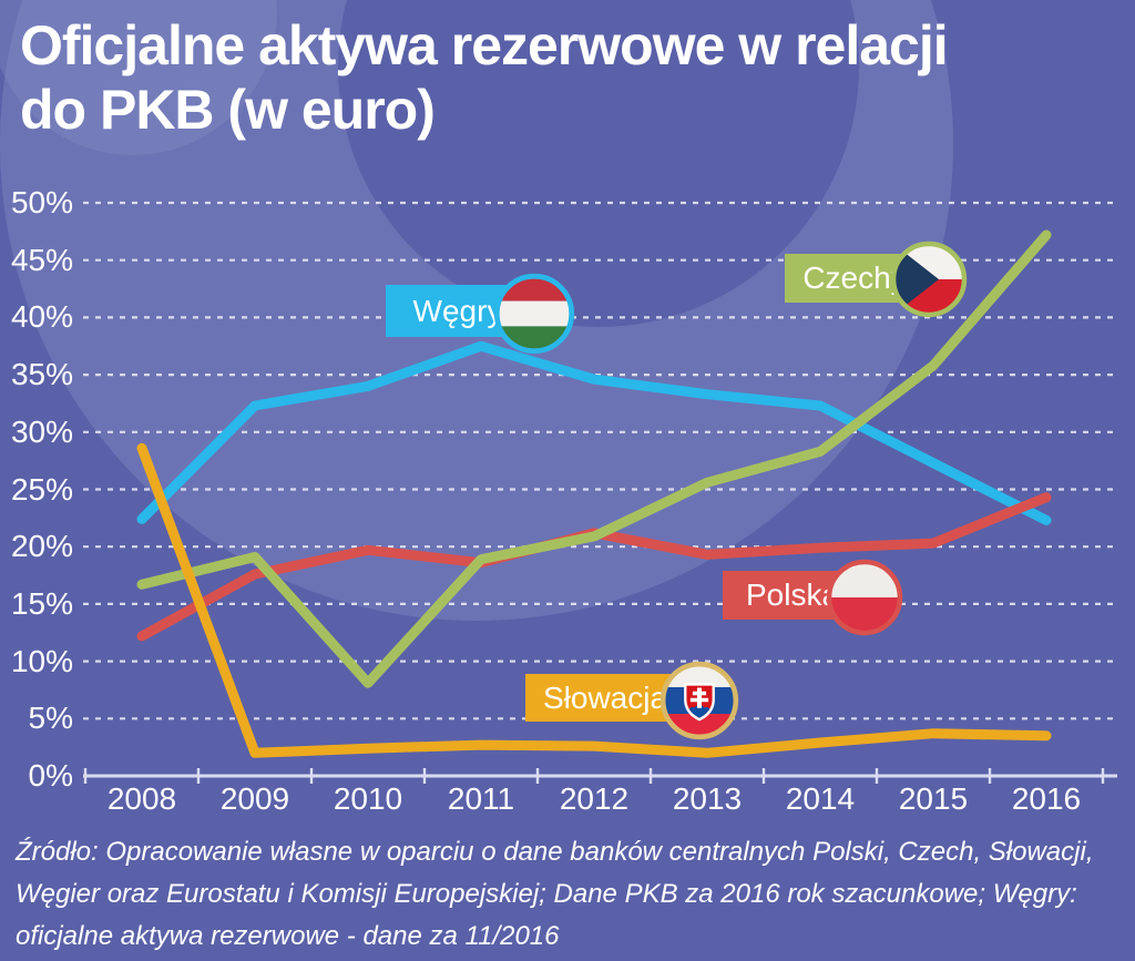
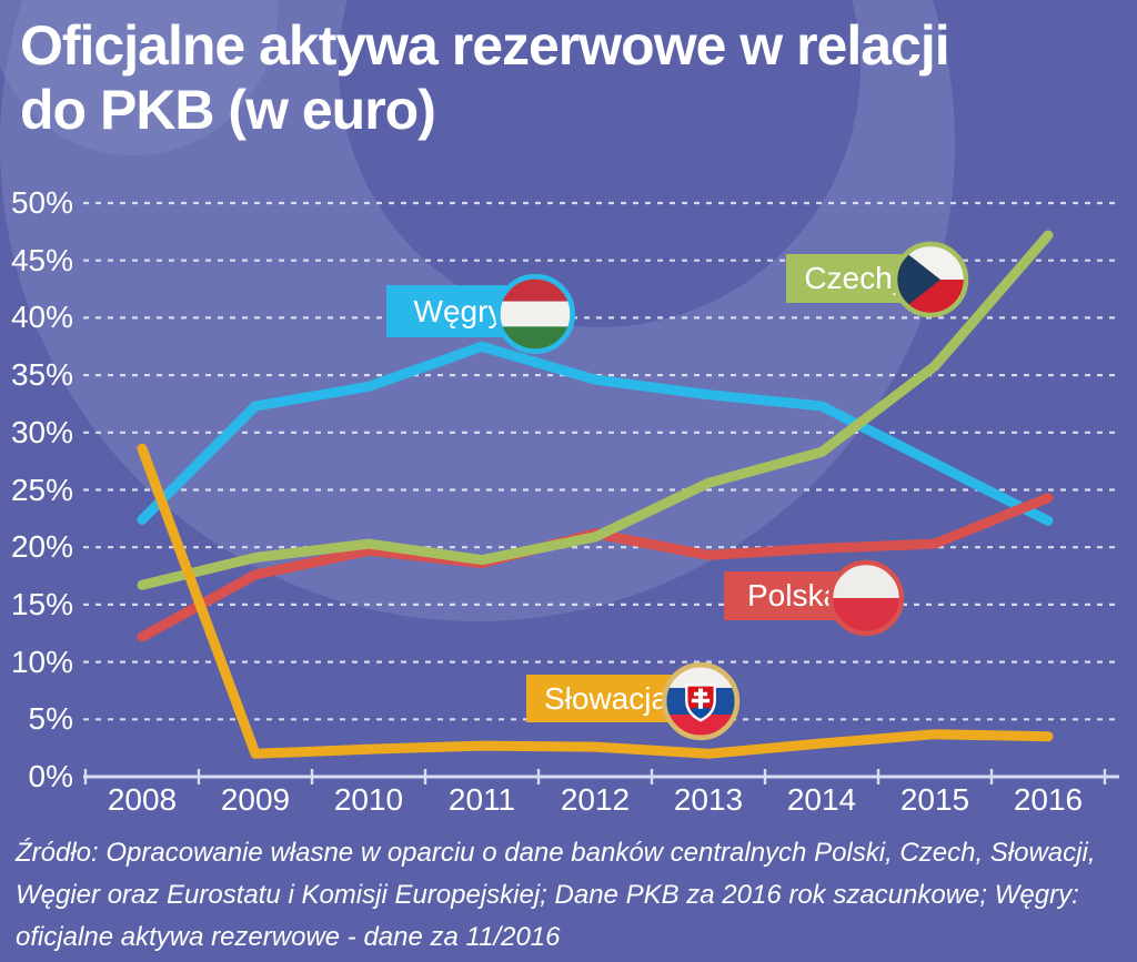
Czechy/2010: 8.1% -> 20.3%
